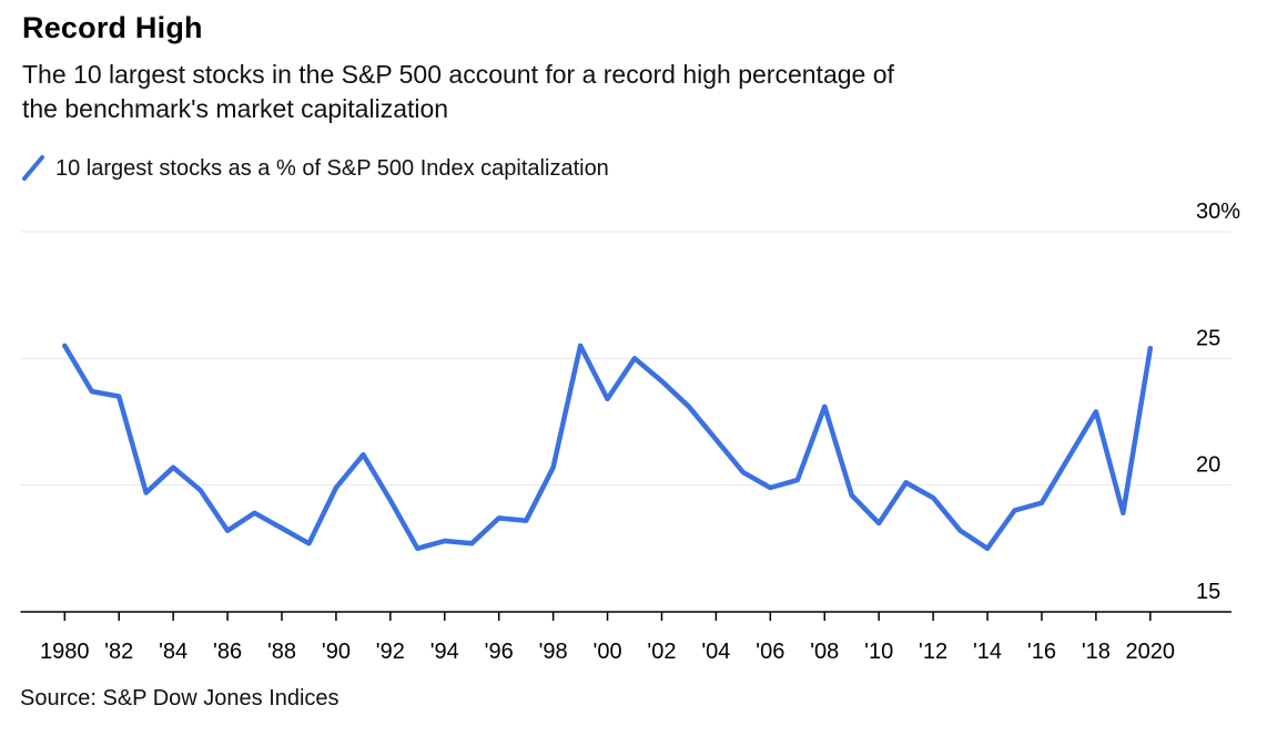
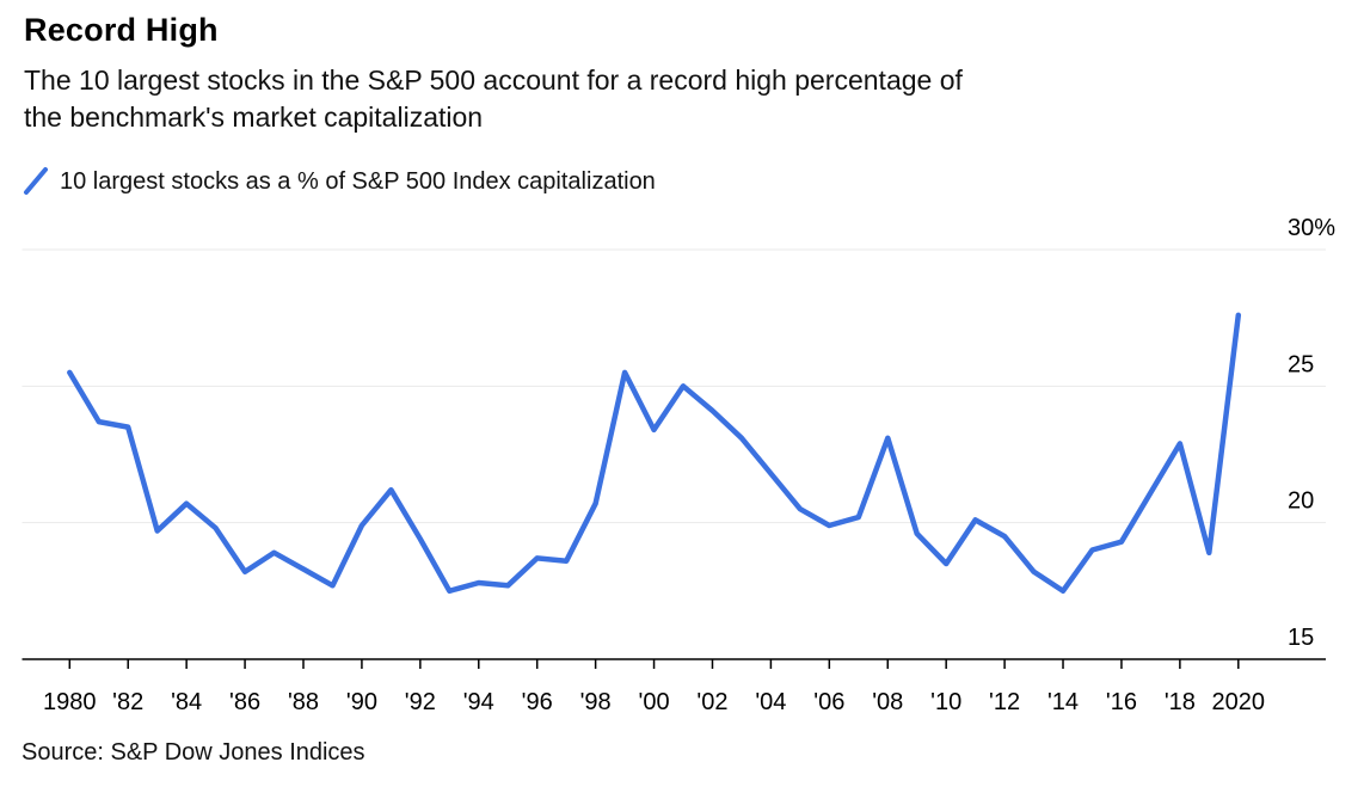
2020: 25.4% -> 27.6%
